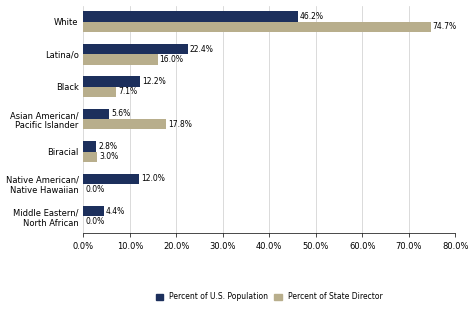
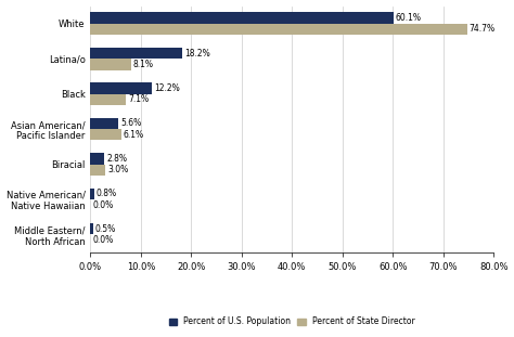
Percent of U.S. Population/White: 46.2% -> 60.1%
Percent of U.S. Population/Latina/o: 22.4% -> 18.2%
Percent of State Director/Latina/o: 16.0% -> 8.1%
Percent of State Director/Asian American/ Pacific Islander: 17.8% -> 6.1%
Percent of U.S. Population/Native American/ Native Hawaiian: 12.0% -> 0.8%
Percent of U.S. Population/Middle Eastern/ North African: 4.4% -> 0.5%
